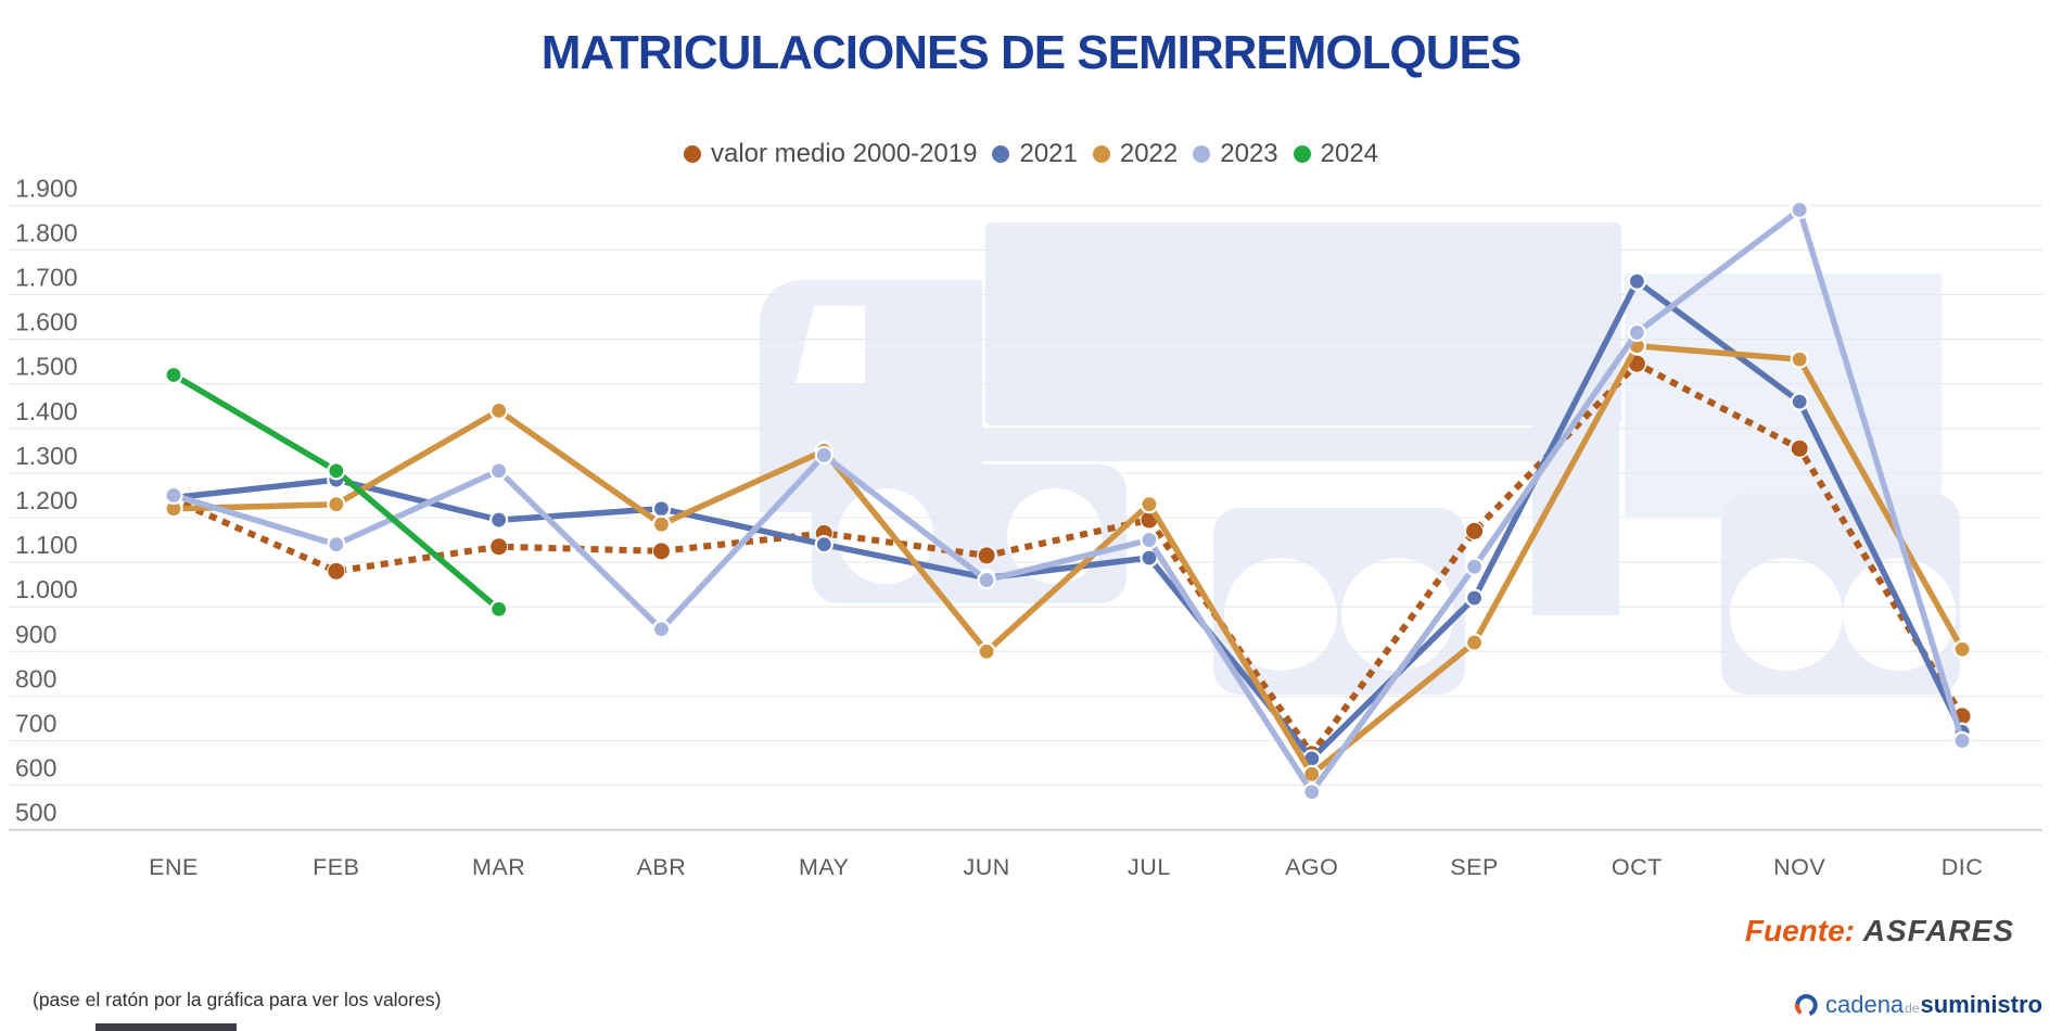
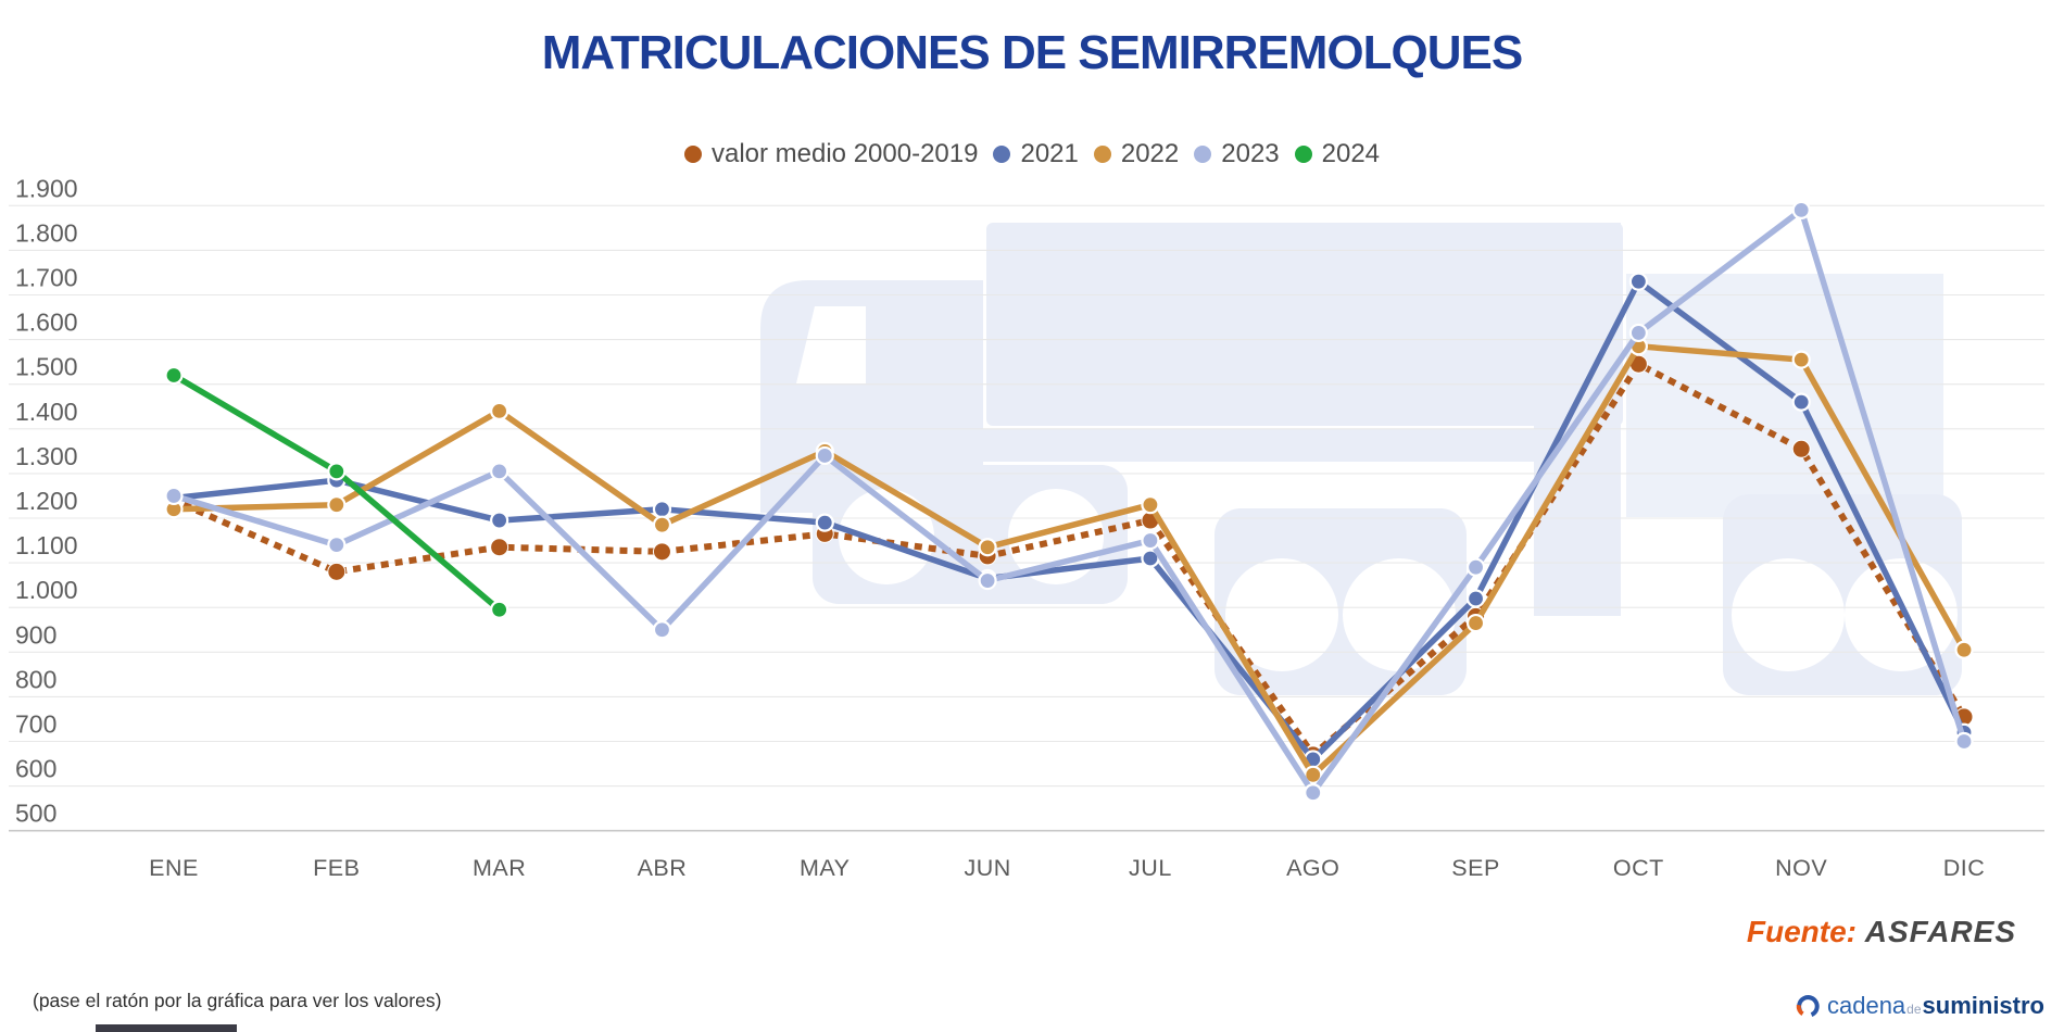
2021/MAY: 1140 -> 1190
2022/JUN: 900 -> 1140
valor medio 2000-2019/SEP: 1170 -> 980
2022/SEP: 920 -> 960
